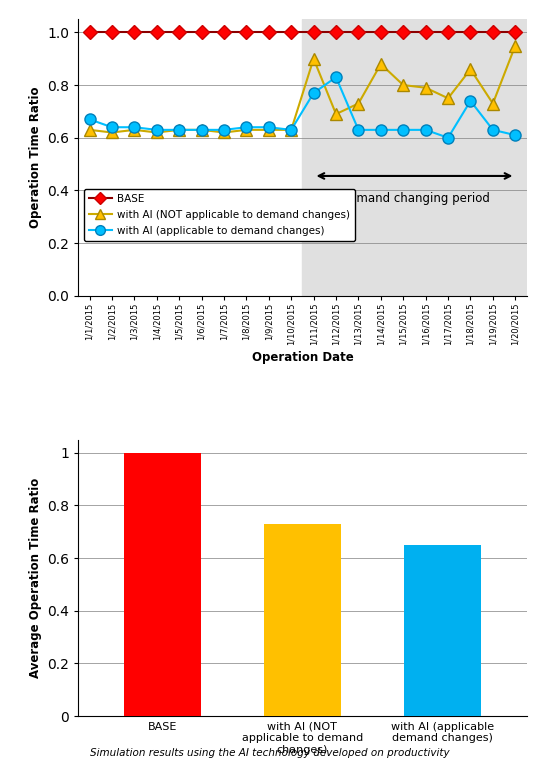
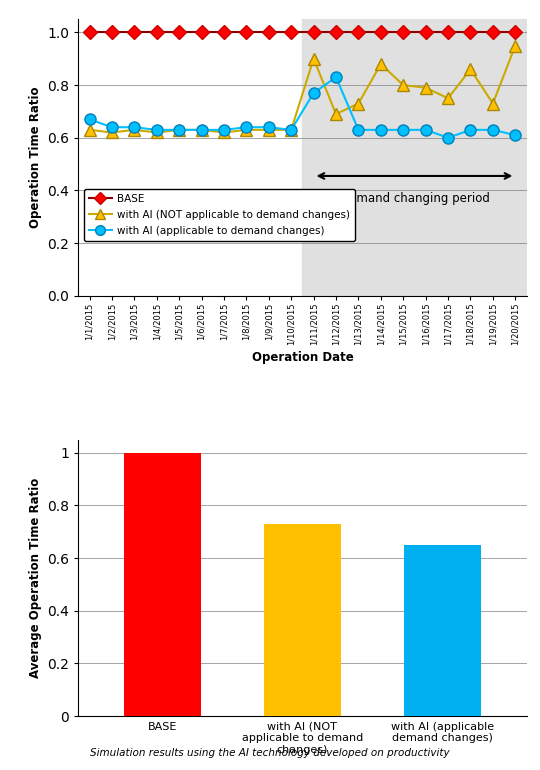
with AI (applicable to demand changes)/1/18/2015: 0.74 -> 0.63
